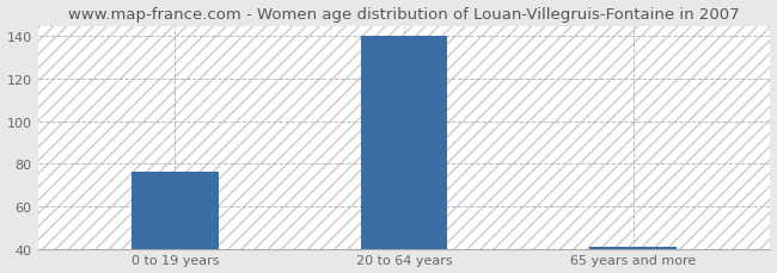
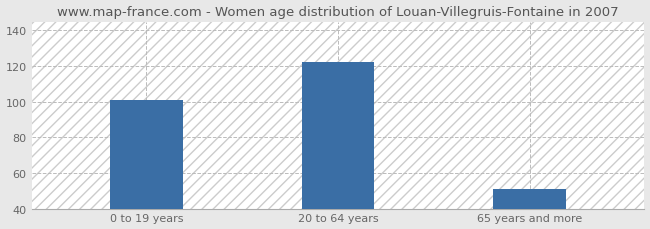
0 to 19 years: 76 -> 101
20 to 64 years: 140 -> 122
65 years and more: 41 -> 51
